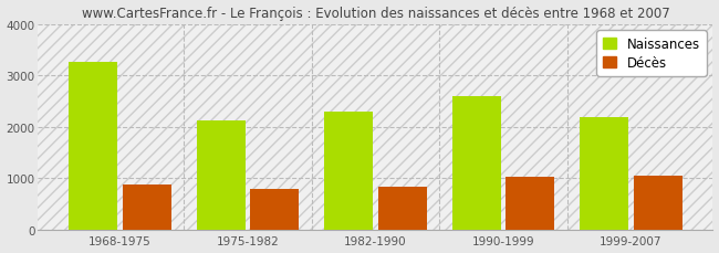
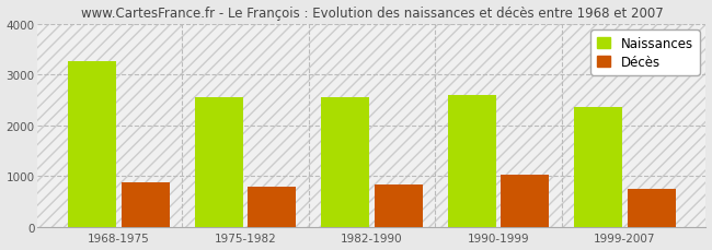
Naissances/1975-1982: 2130 -> 2550
Naissances/1982-1990: 2300 -> 2550
Naissances/1999-2007: 2190 -> 2350
Décès/1999-2007: 1050 -> 750
